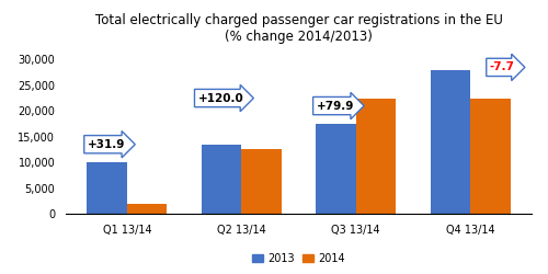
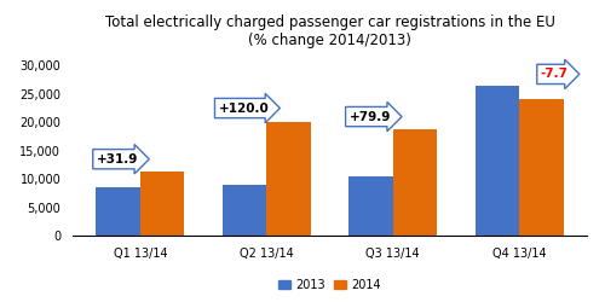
2013/Q1 13/14: 10,000 -> 8,600
2014/Q1 13/14: 2,000 -> 11,400
2013/Q2 13/14: 13,500 -> 8,900
2014/Q2 13/14: 12,500 -> 20,000
2013/Q3 13/14: 17,500 -> 10,500
2014/Q3 13/14: 22,500 -> 18,700
2013/Q4 13/14: 28,000 -> 26,500
2014/Q4 13/14: 22,500 -> 24,200
